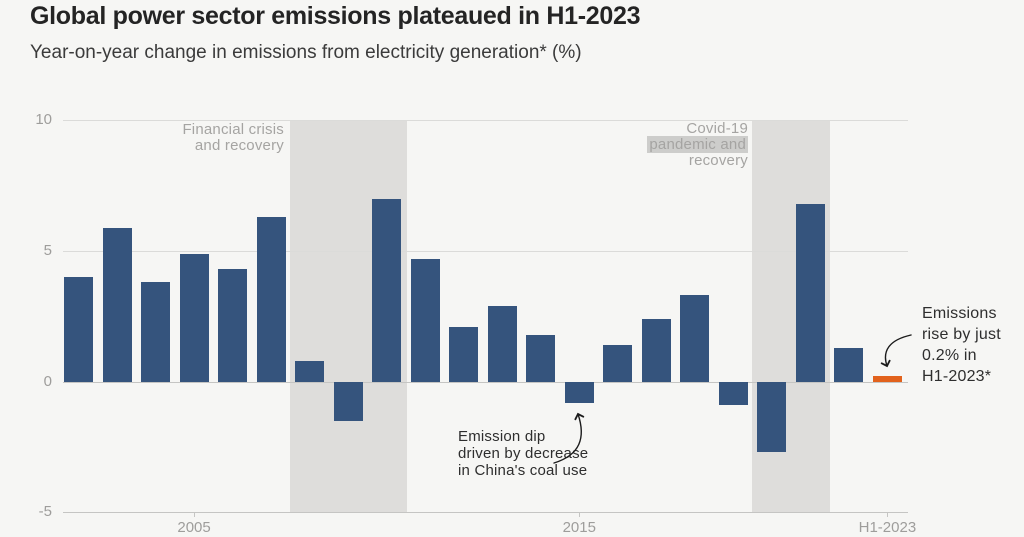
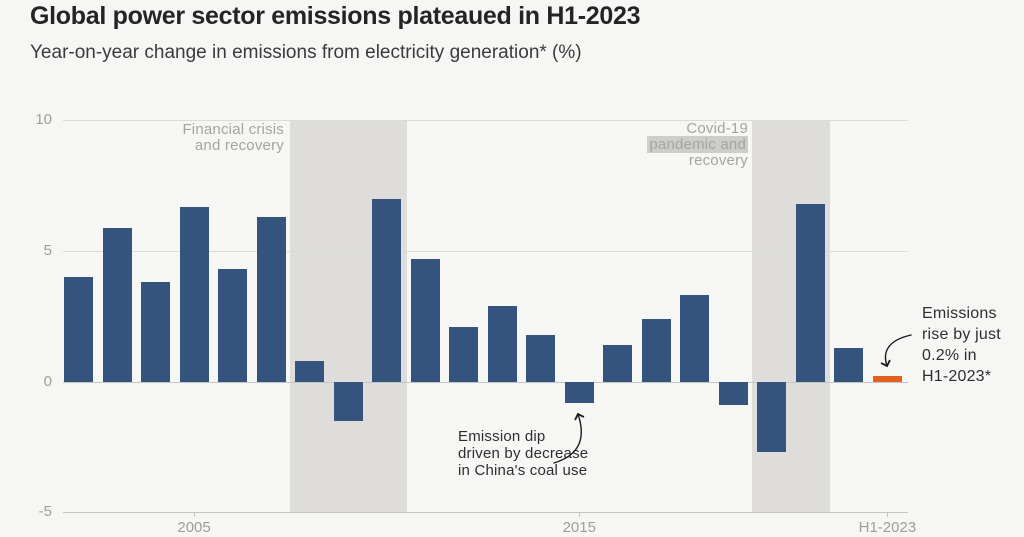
2005: 4.9 -> 6.7
